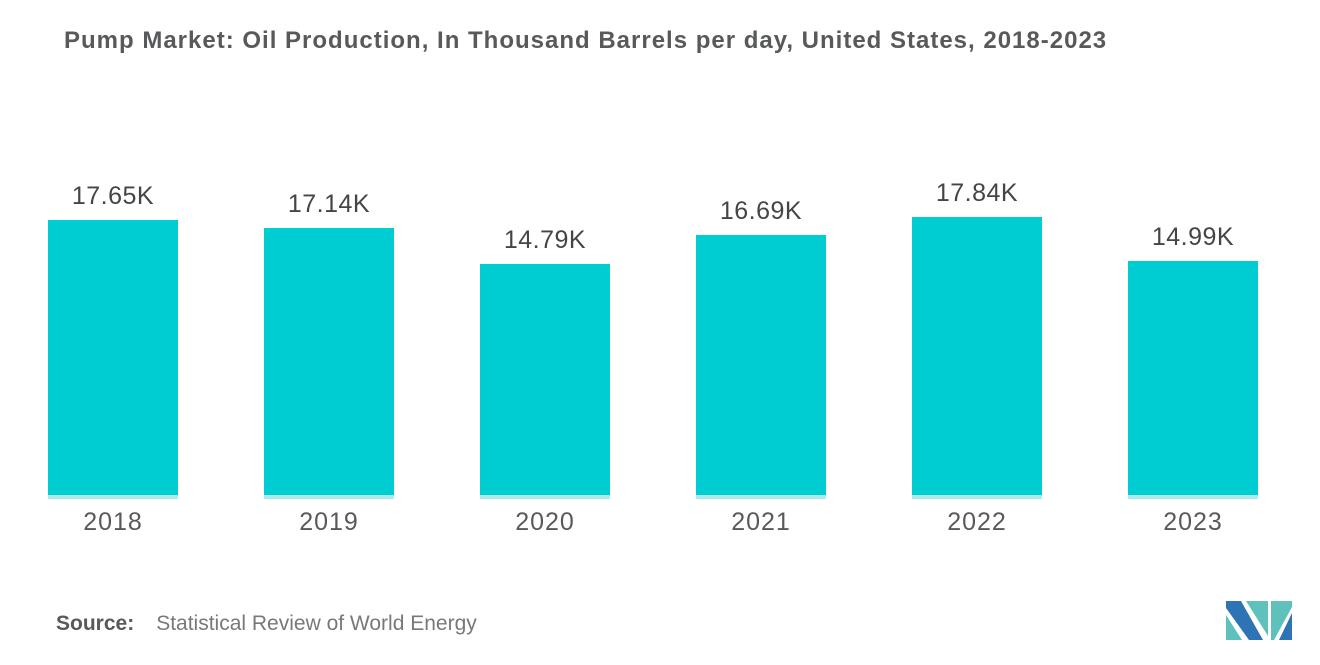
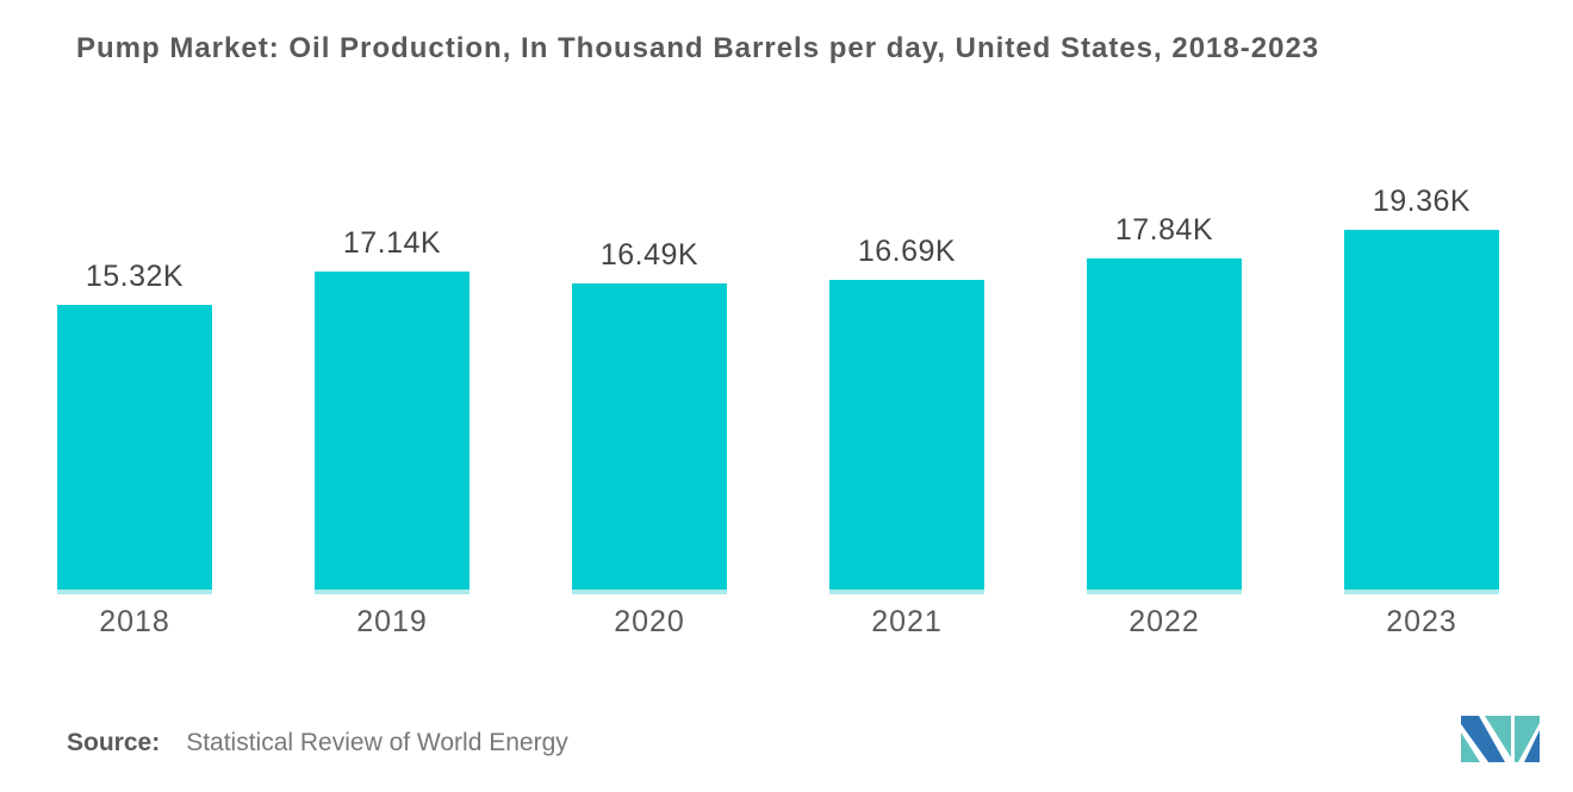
2018: 17.65K -> 15.32K
2020: 14.79K -> 16.49K
2023: 14.99K -> 19.36K
